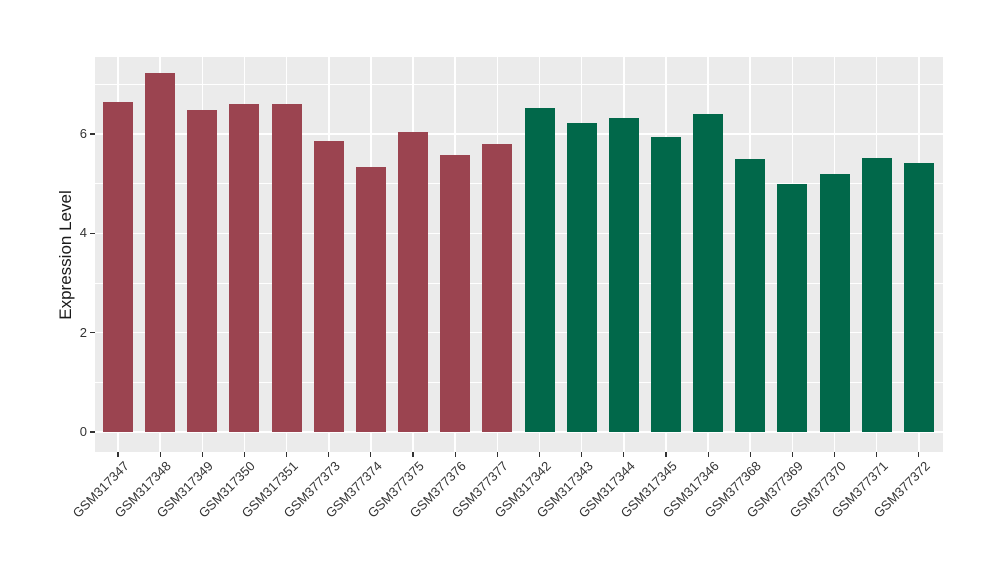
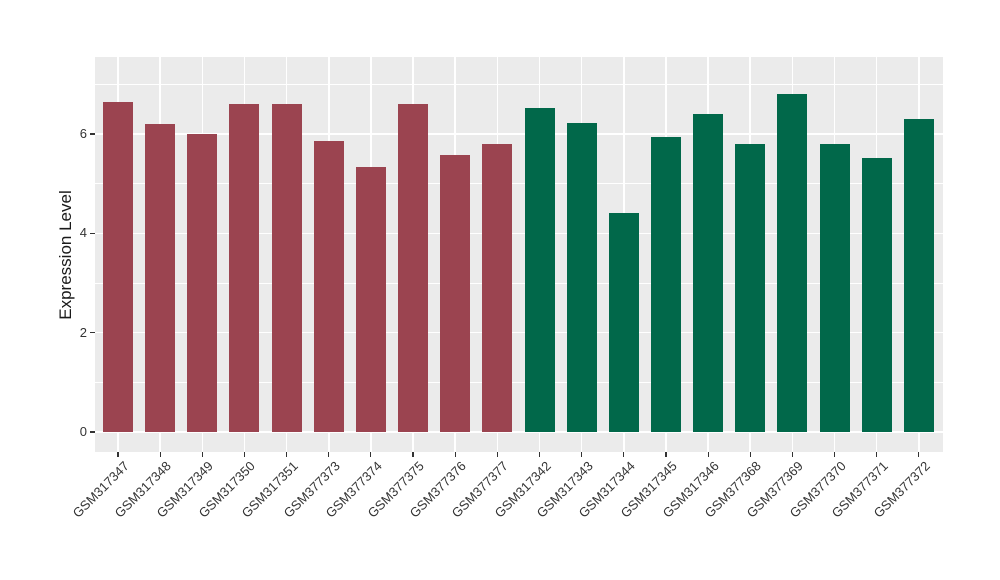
GSM317348: 7.2 -> 6.2
GSM317349: 6.5 -> 6.0
GSM377375: 6.0 -> 6.6
GSM317344: 6.3 -> 4.4
GSM377368: 5.5 -> 5.8
GSM377369: 5.0 -> 6.8
GSM377370: 5.2 -> 5.8
GSM377372: 5.4 -> 6.3
